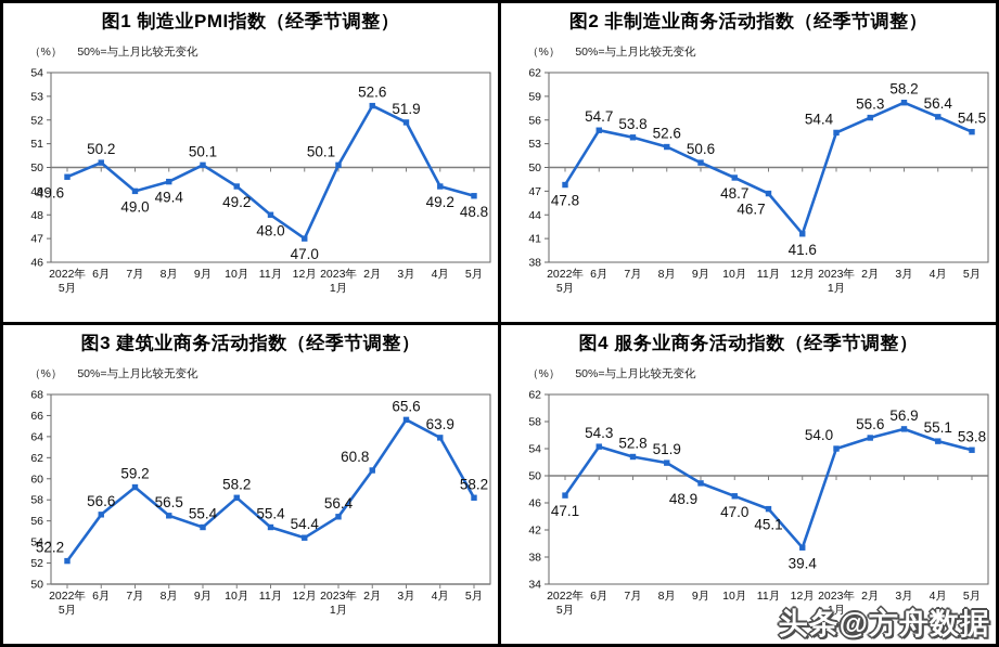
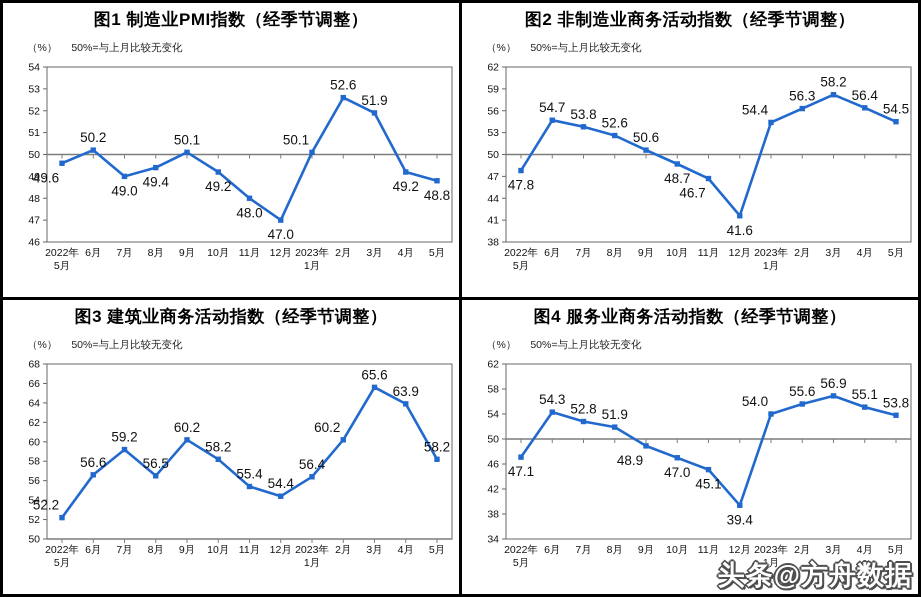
图3 建筑业商务活动指数（经季节调整）/9月: 55.4 -> 60.2
图3 建筑业商务活动指数（经季节调整）/2月: 60.8 -> 60.2
